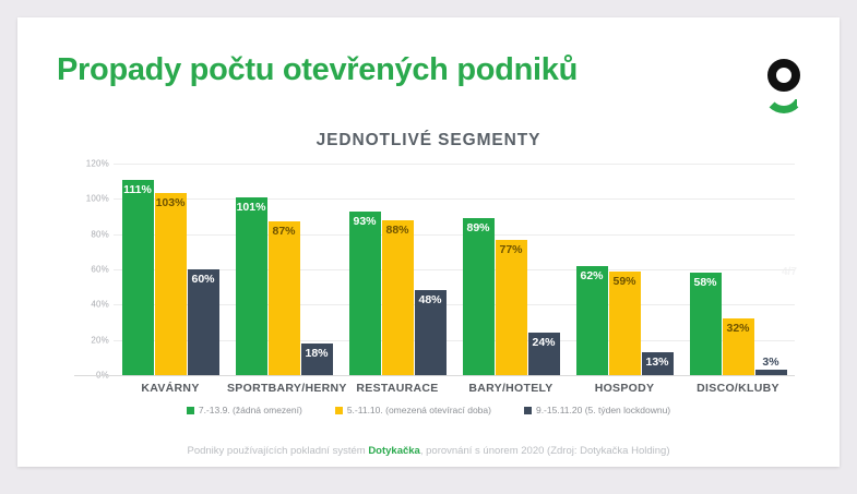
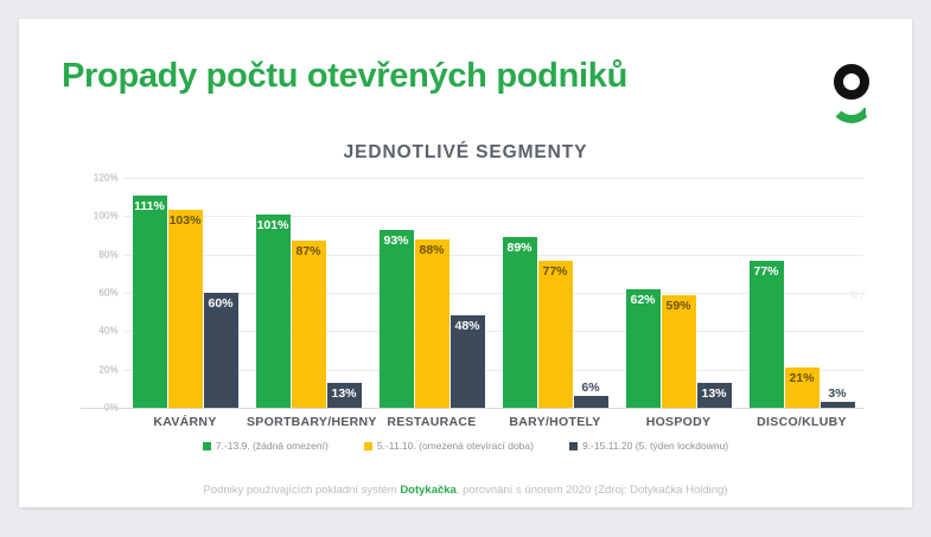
9.-15.11.20 (5. týden lockdownu)/SPORTBARY/HERNY: 18% -> 13%
9.-15.11.20 (5. týden lockdownu)/BARY/HOTELY: 24% -> 6%
7.-13.9. (žádná omezení)/DISCO/KLUBY: 58% -> 77%
5.-11.10. (omezená otevírací doba)/DISCO/KLUBY: 32% -> 21%
